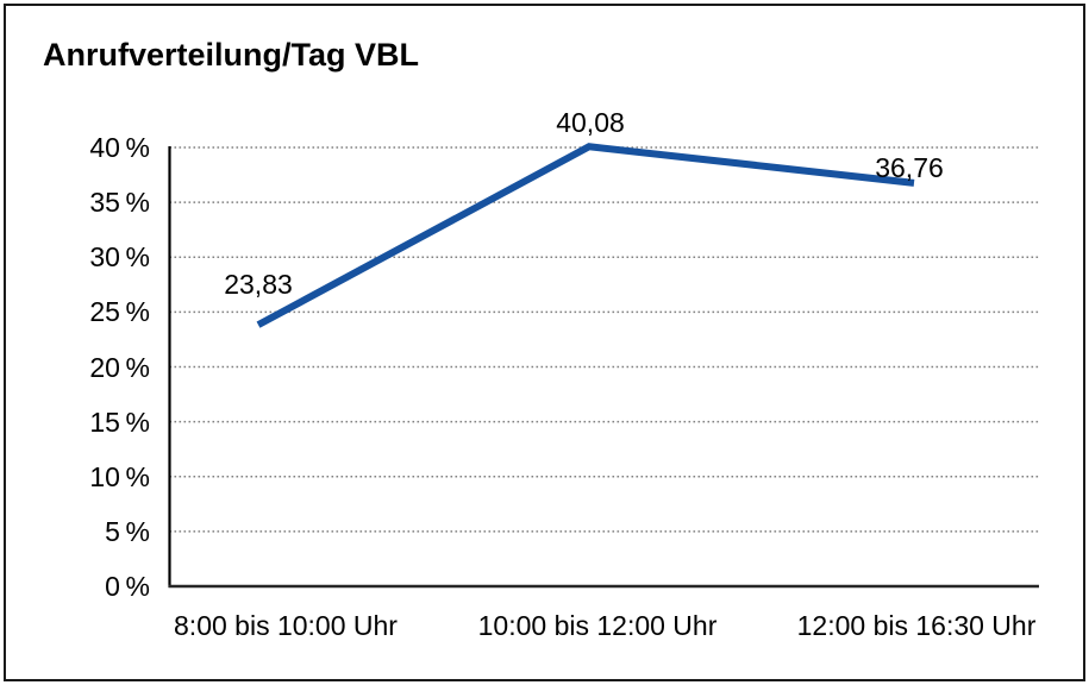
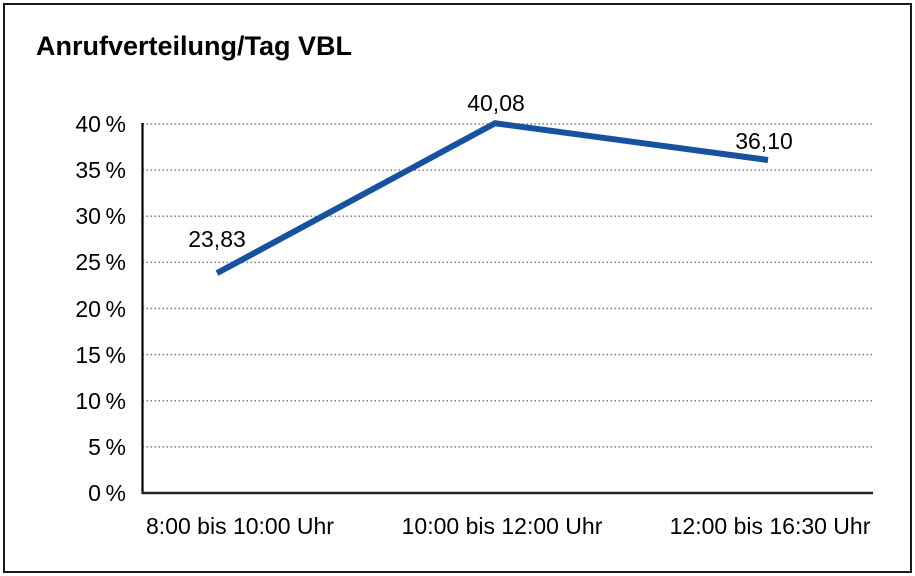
12:00 bis 16:30 Uhr: 36,76 -> 36,10
